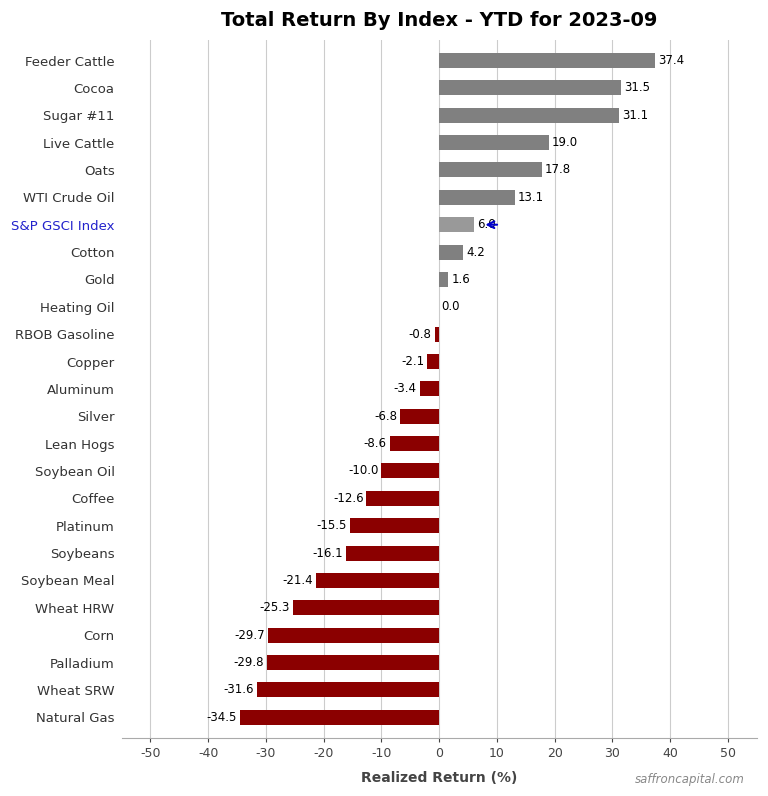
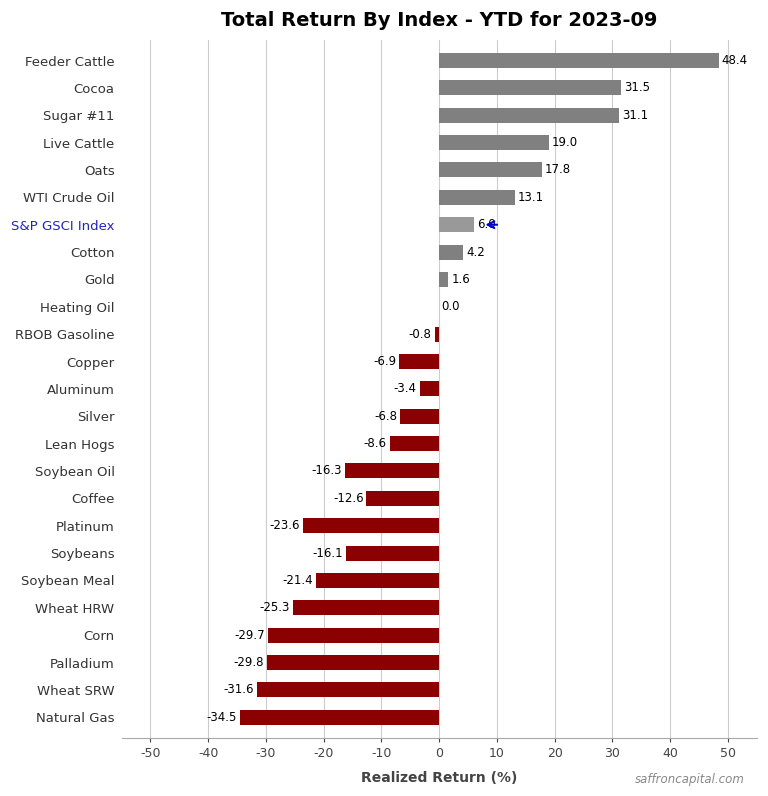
Feeder Cattle: 37.4 -> 48.4
Copper: -2.1 -> -6.9
Soybean Oil: -10.0 -> -16.3
Platinum: -15.5 -> -23.6
